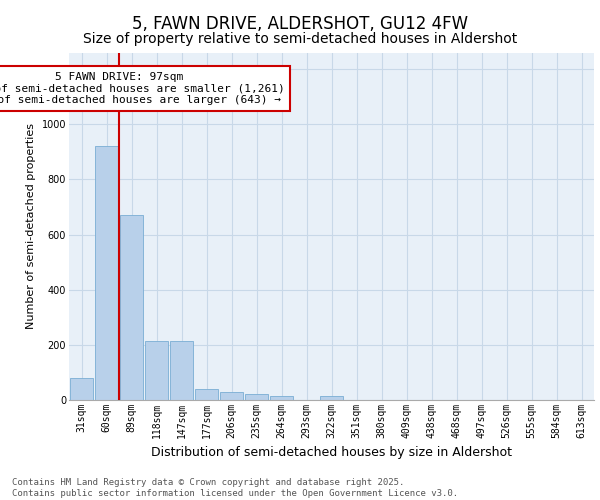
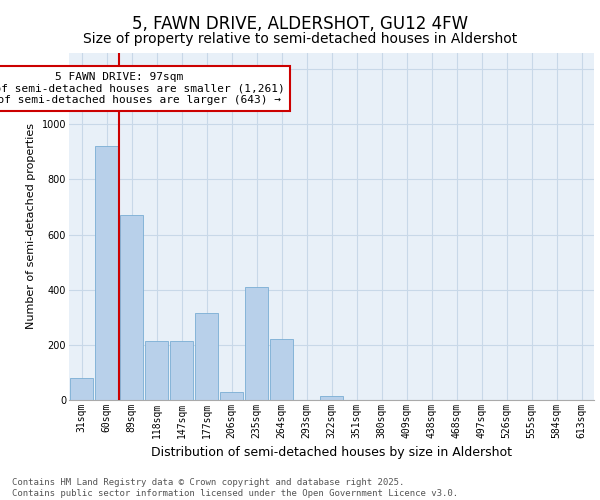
177sqm: 40 -> 315
235sqm: 20 -> 410
264sqm: 15 -> 220
